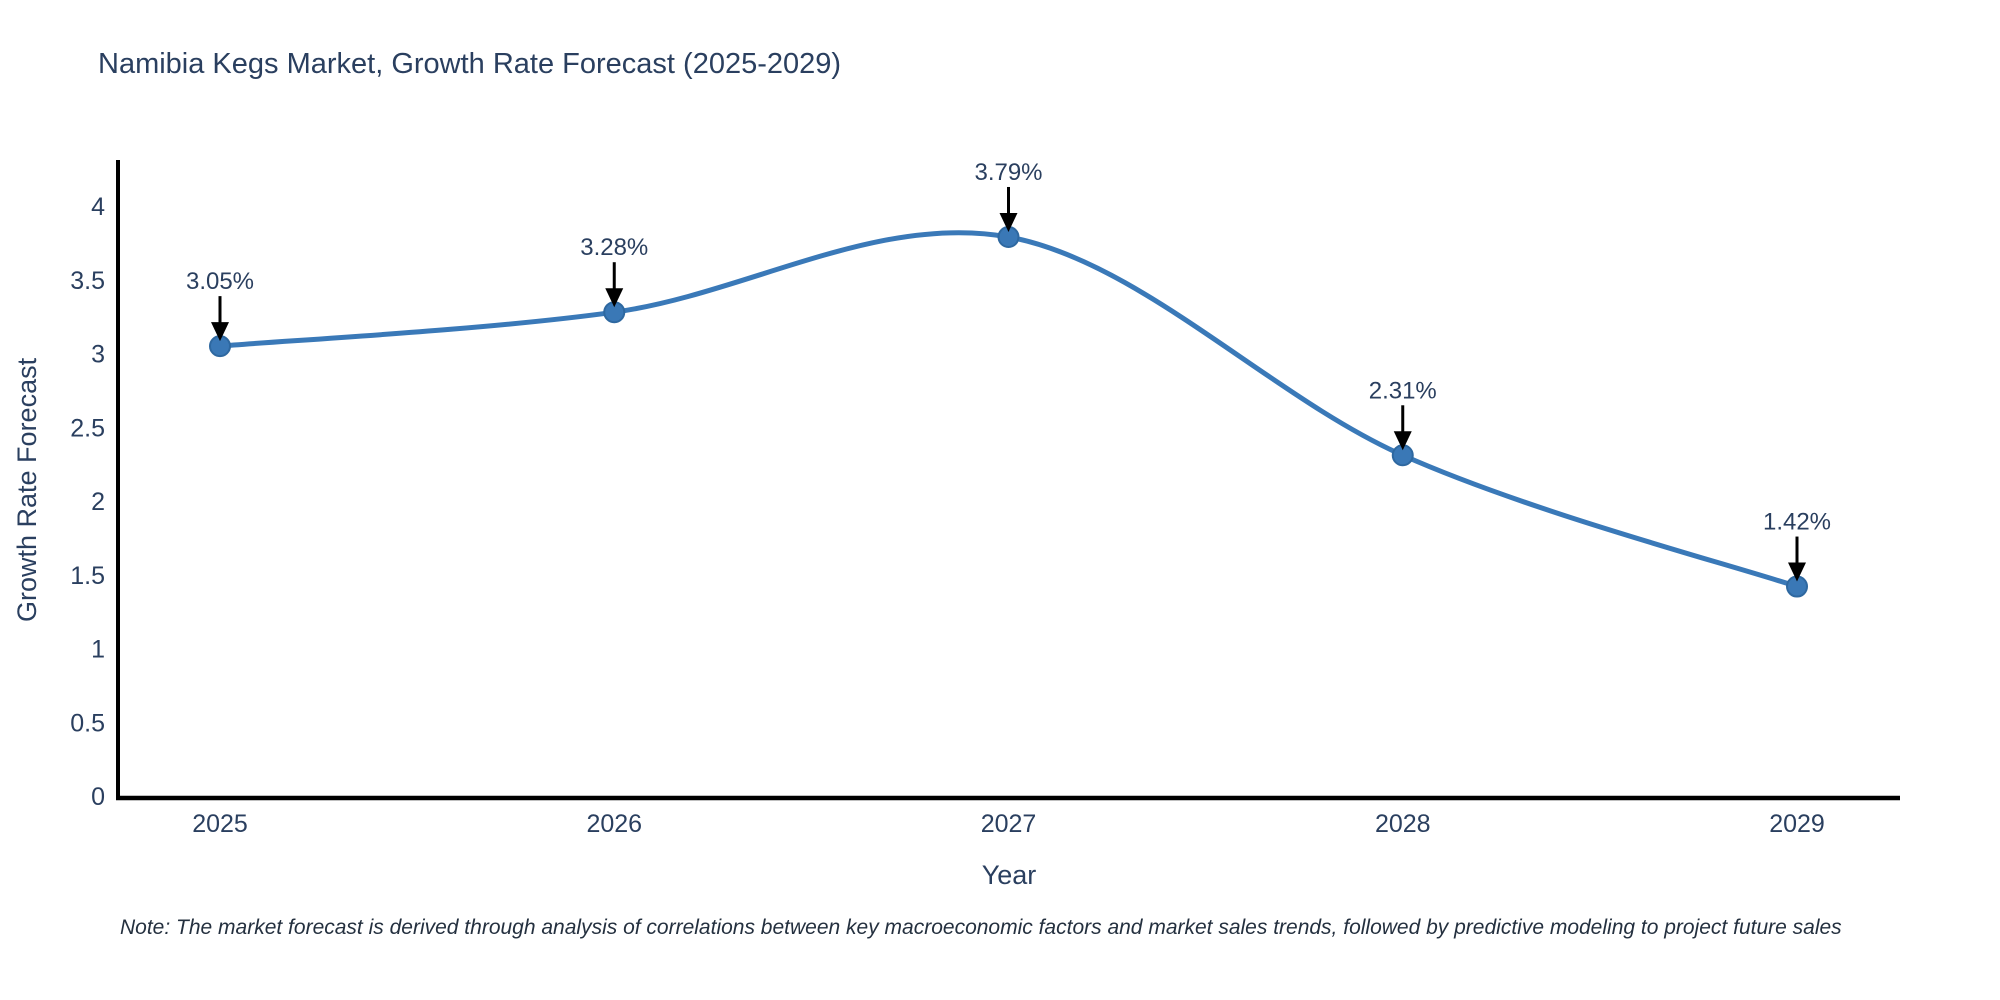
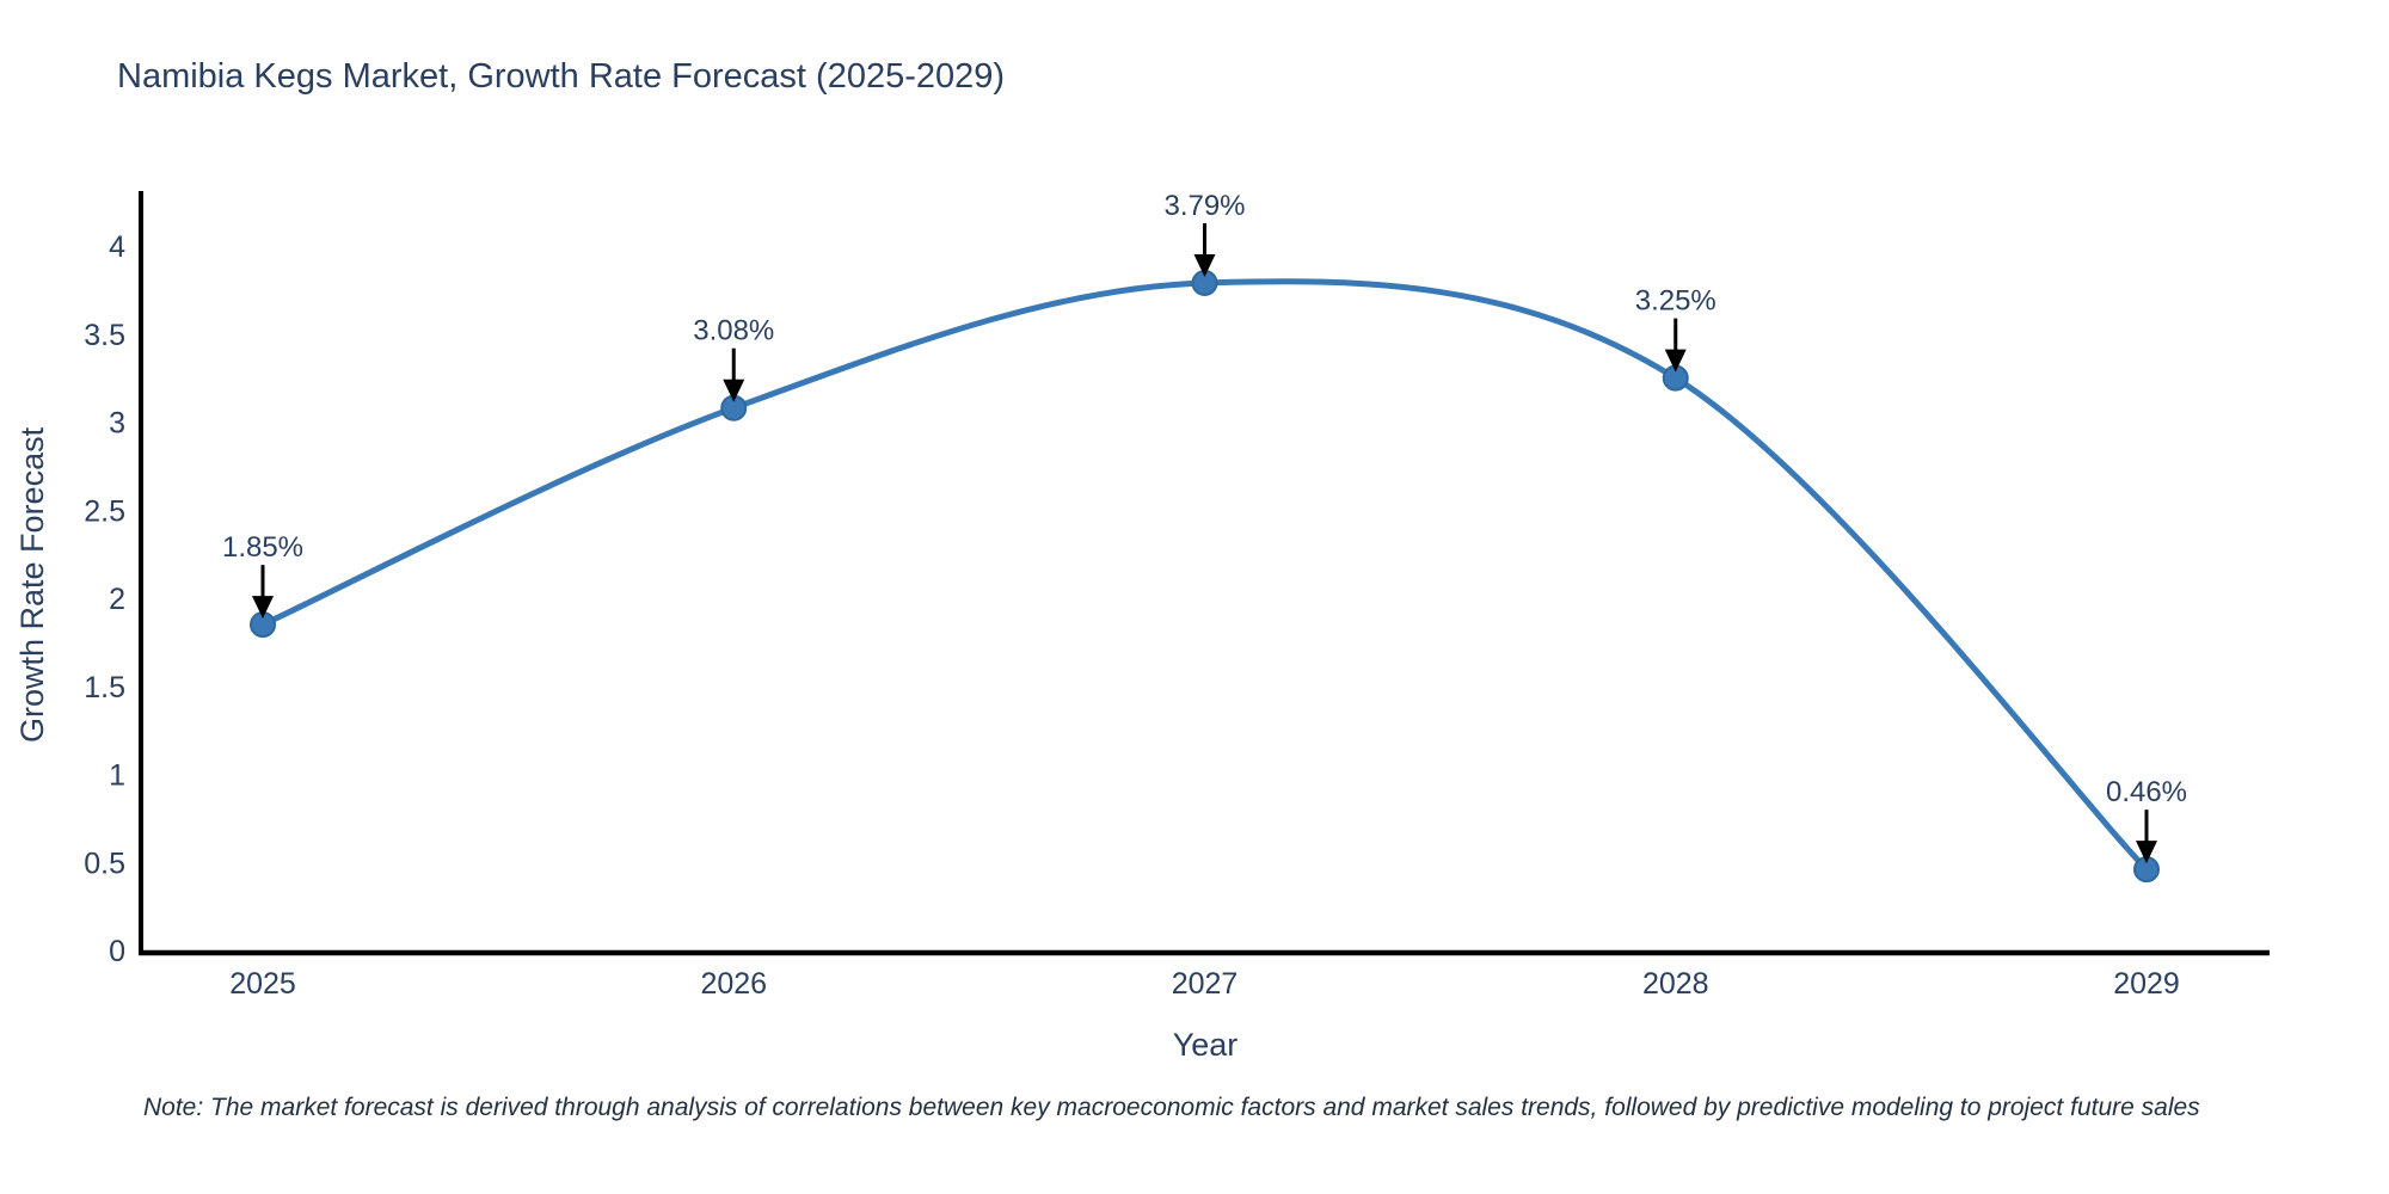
2025: 3.05% -> 1.85%
2026: 3.28% -> 3.08%
2028: 2.31% -> 3.25%
2029: 1.42% -> 0.46%
